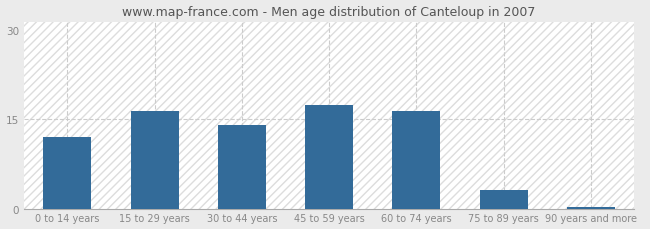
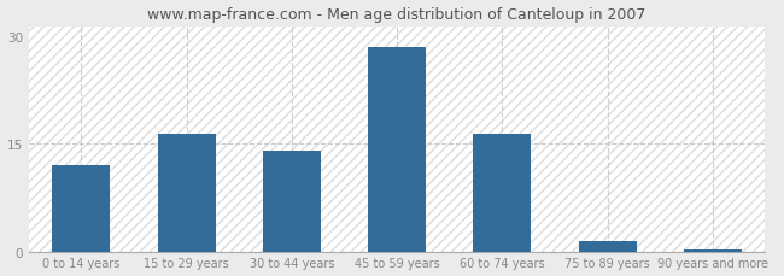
45 to 59 years: 17.4 -> 28.5
75 to 89 years: 3.2 -> 1.5
